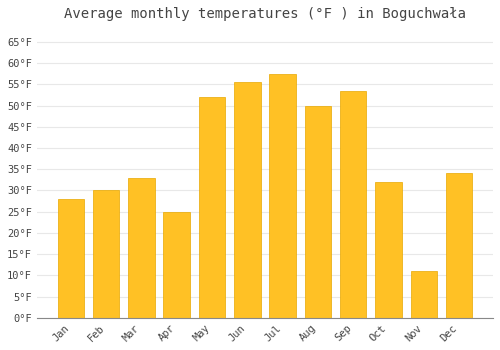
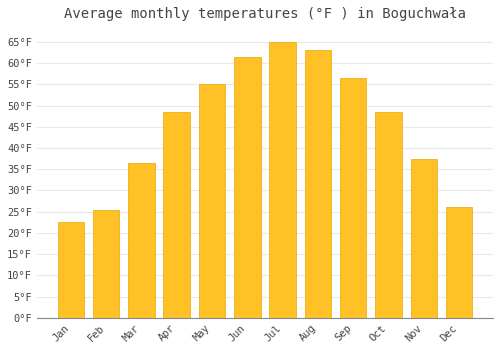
Jan: 28.0°F -> 22.5°F
Feb: 30.0°F -> 25.5°F
Mar: 33.0°F -> 36.5°F
Apr: 25.0°F -> 48.5°F
May: 52.0°F -> 55.0°F
Jun: 55.5°F -> 61.5°F
Jul: 57.5°F -> 65.0°F
Aug: 50.0°F -> 63.0°F
Sep: 53.5°F -> 56.5°F
Oct: 32.0°F -> 48.5°F
Nov: 11.0°F -> 37.5°F
Dec: 34.0°F -> 26.0°F
